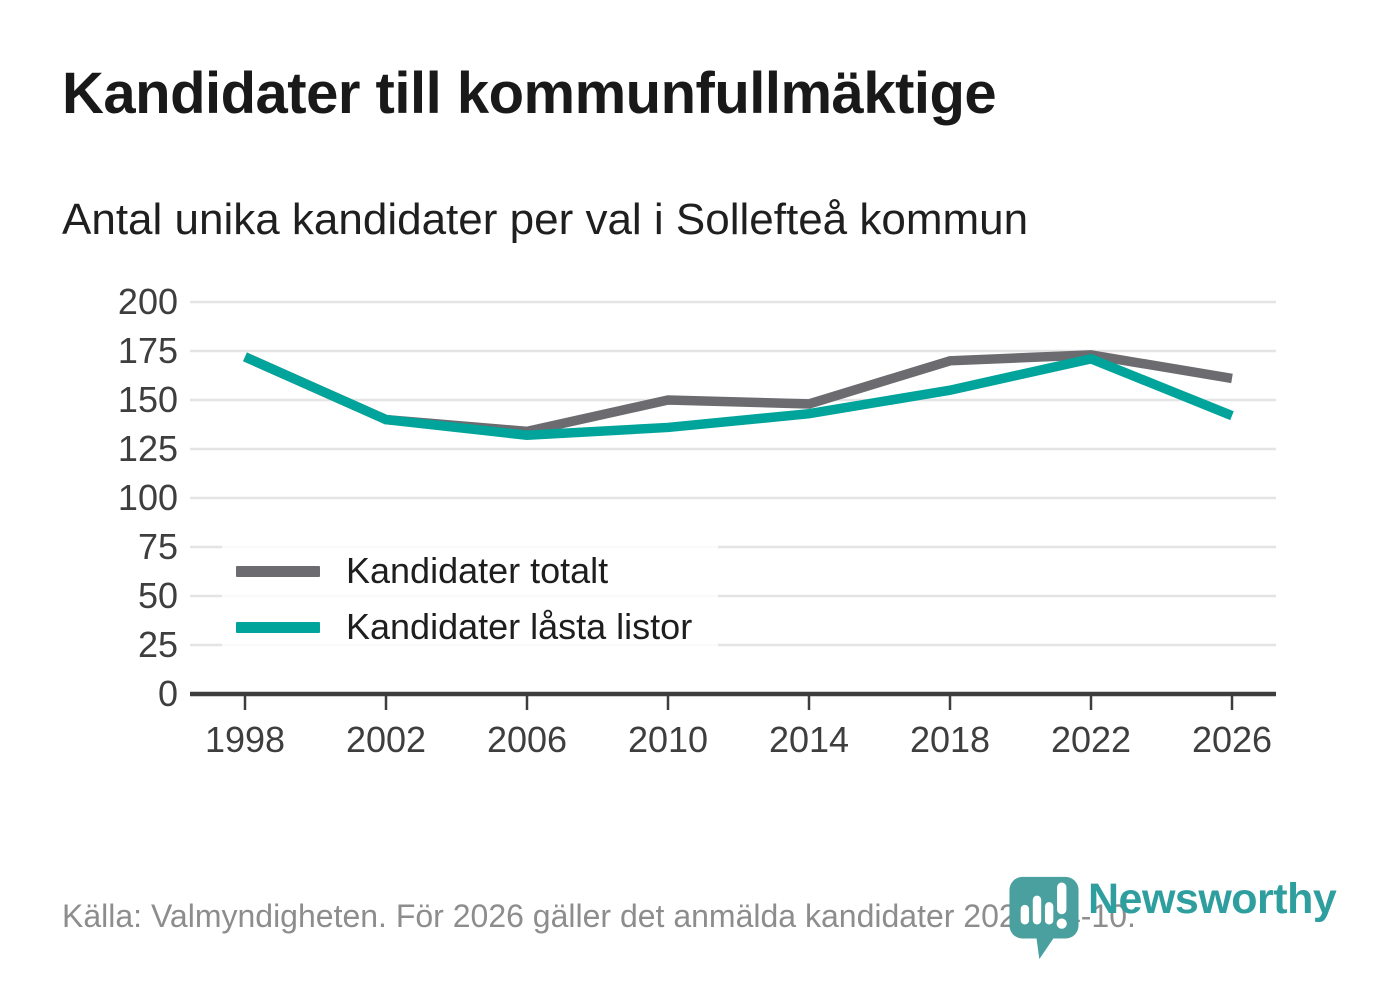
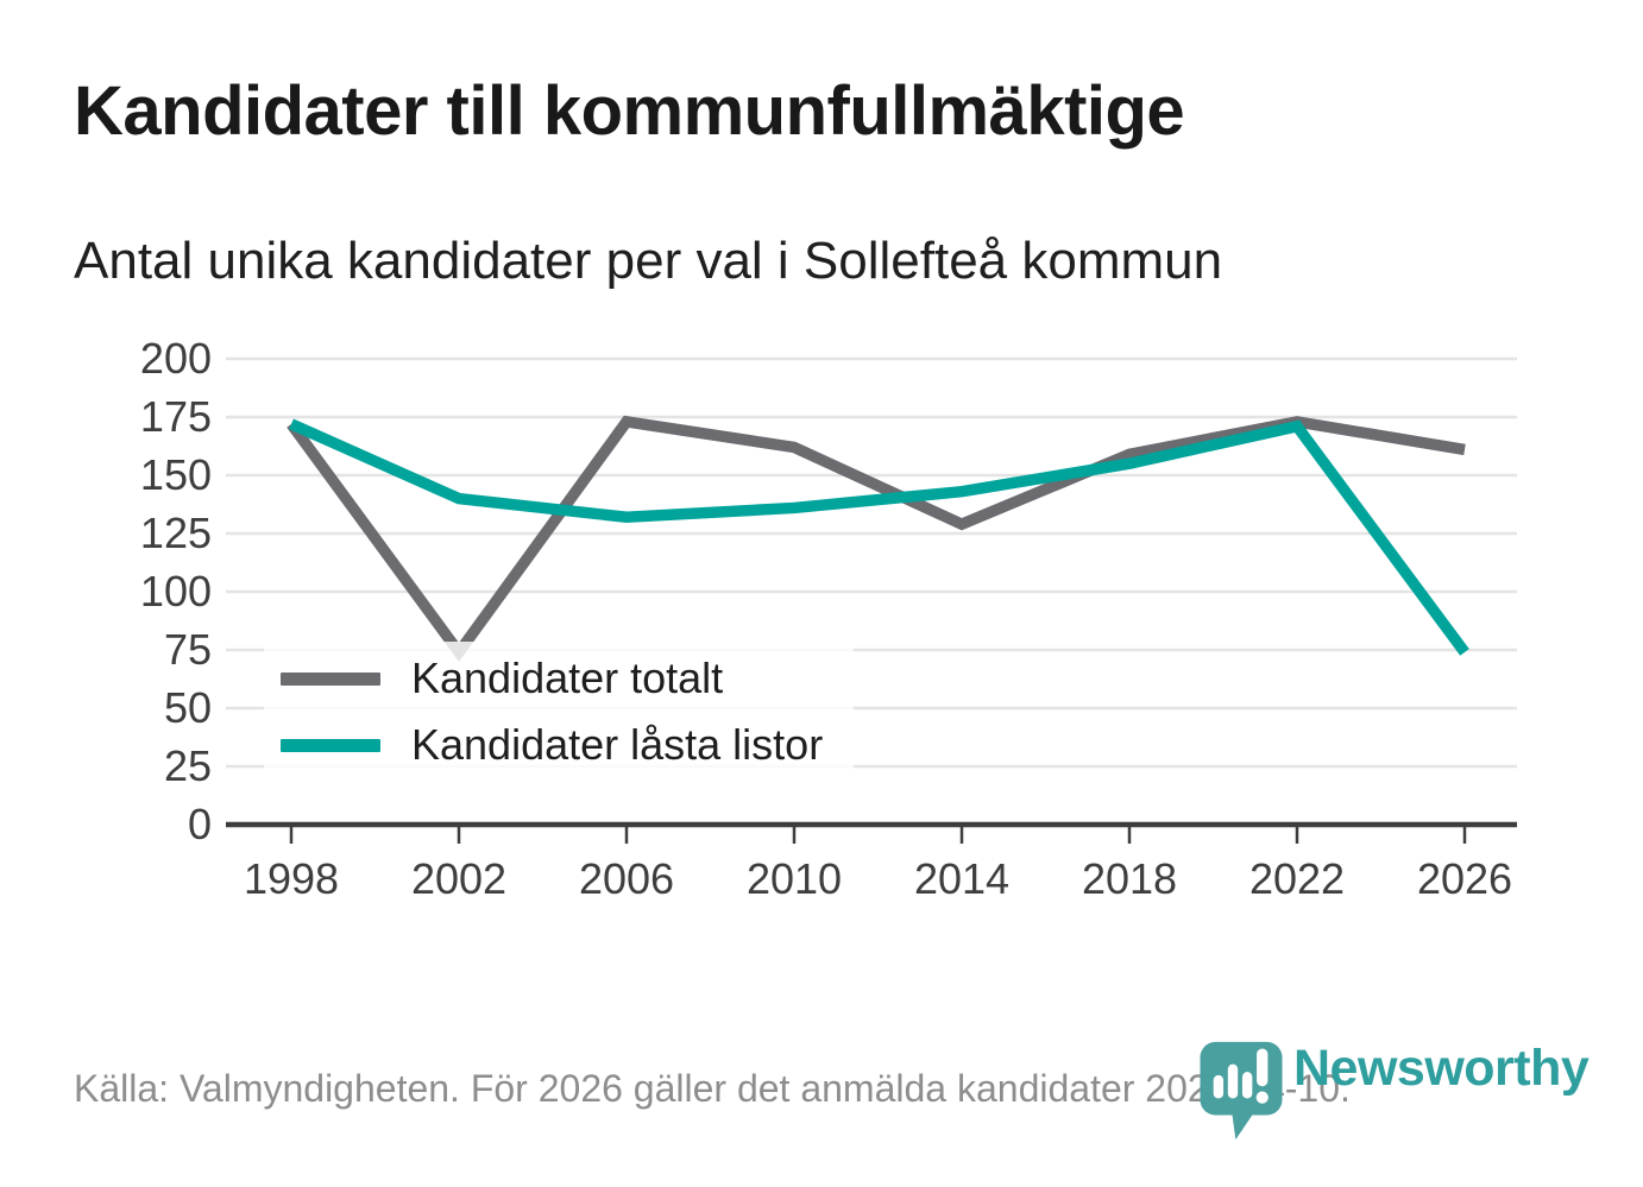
Kandidater totalt/2002: 140 -> 74
Kandidater totalt/2006: 134 -> 173
Kandidater totalt/2010: 150 -> 162
Kandidater totalt/2014: 148 -> 129
Kandidater totalt/2018: 170 -> 159
Kandidater låsta listor/2026: 142 -> 74
